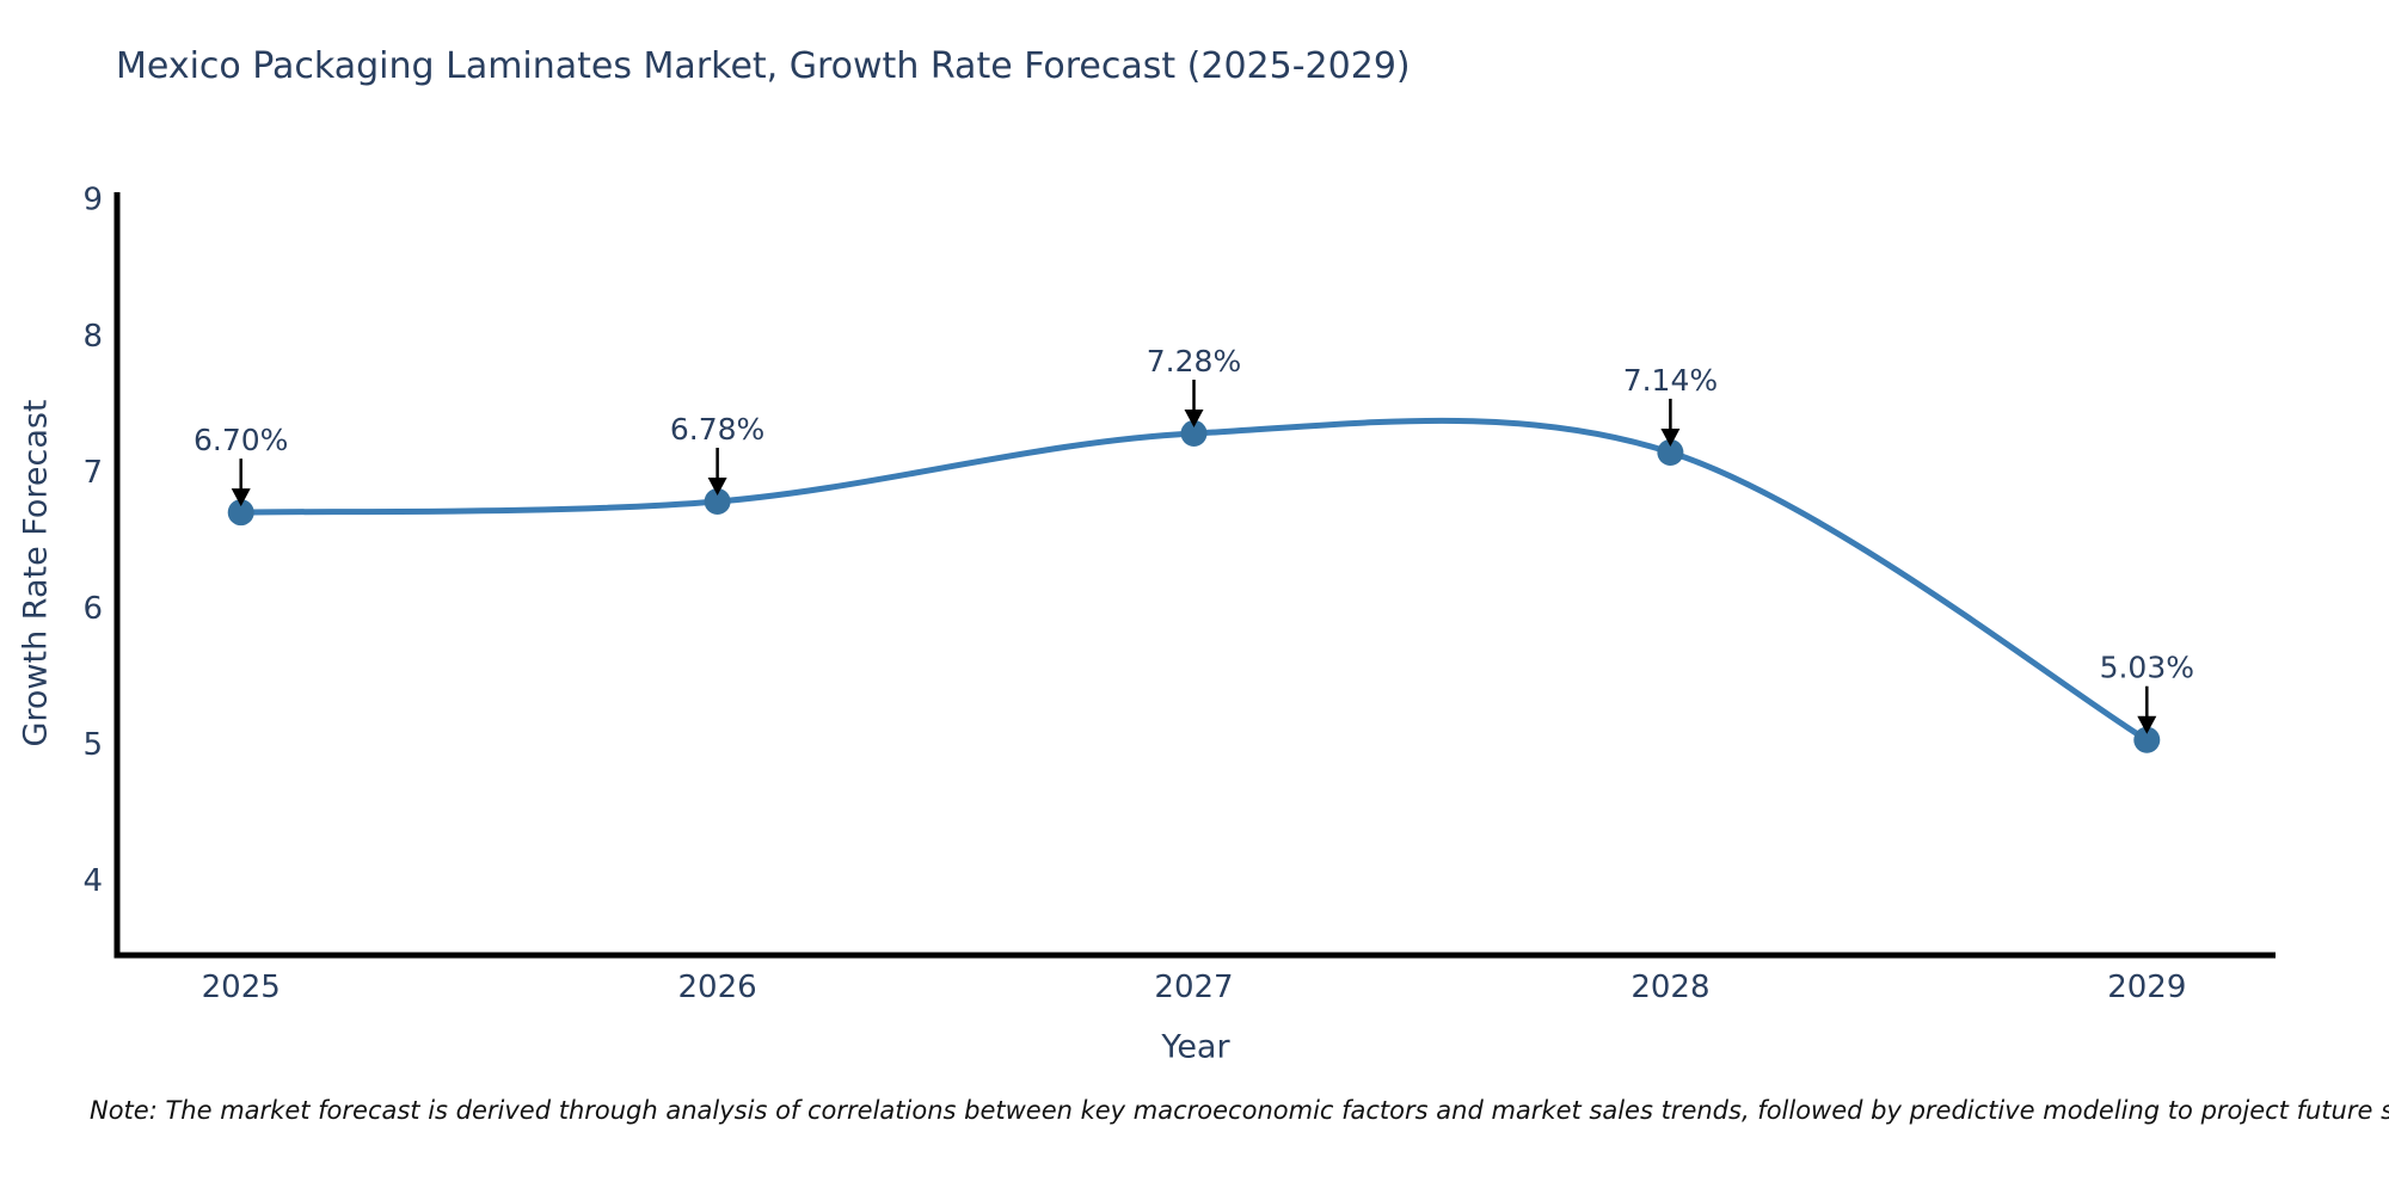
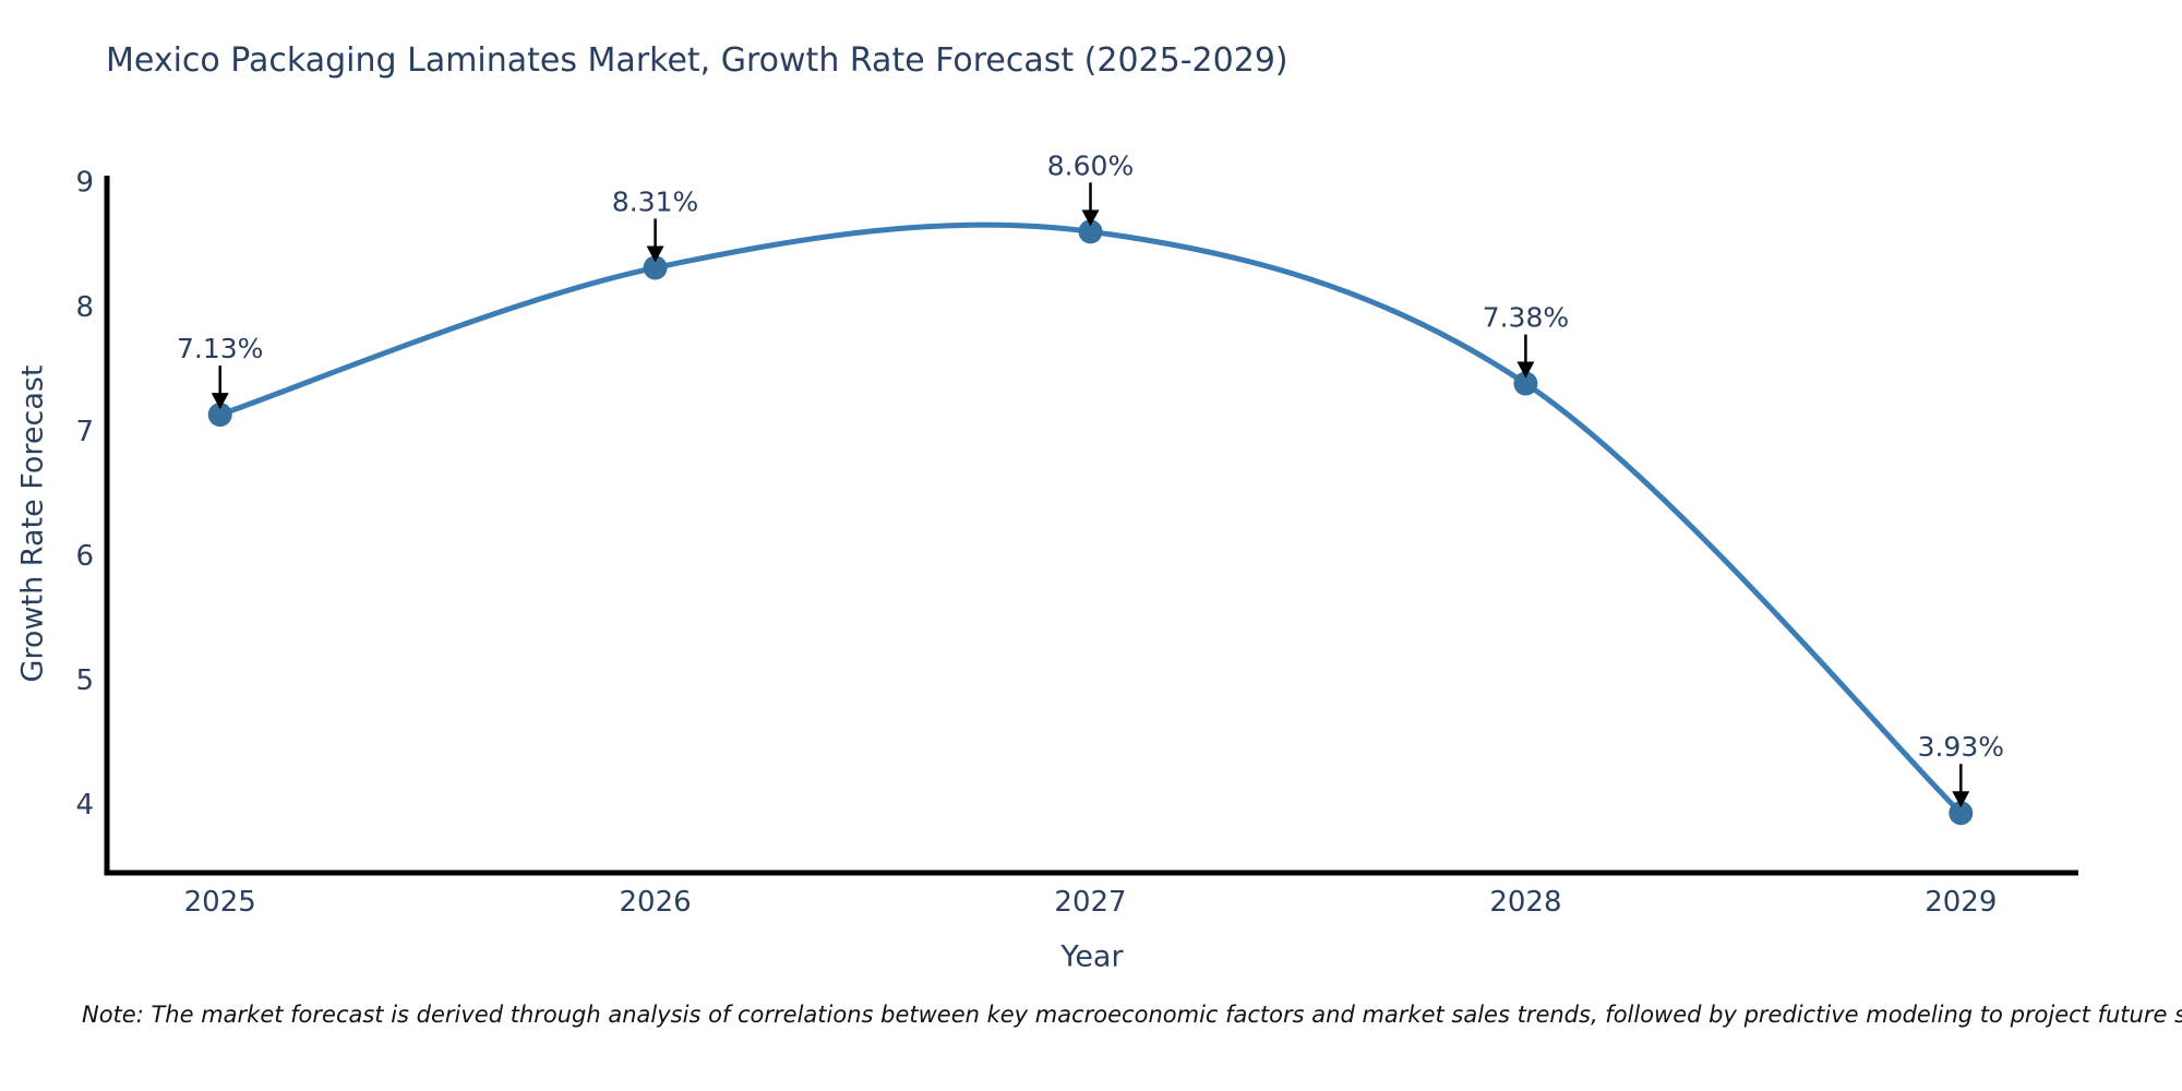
2025: 6.70% -> 7.13%
2026: 6.78% -> 8.31%
2027: 7.28% -> 8.60%
2028: 7.14% -> 7.38%
2029: 5.03% -> 3.93%
